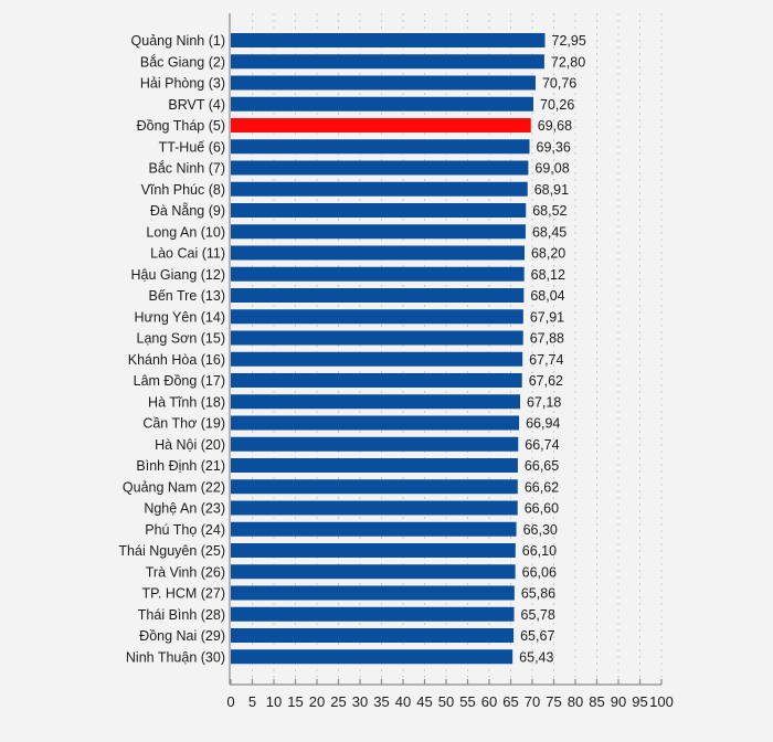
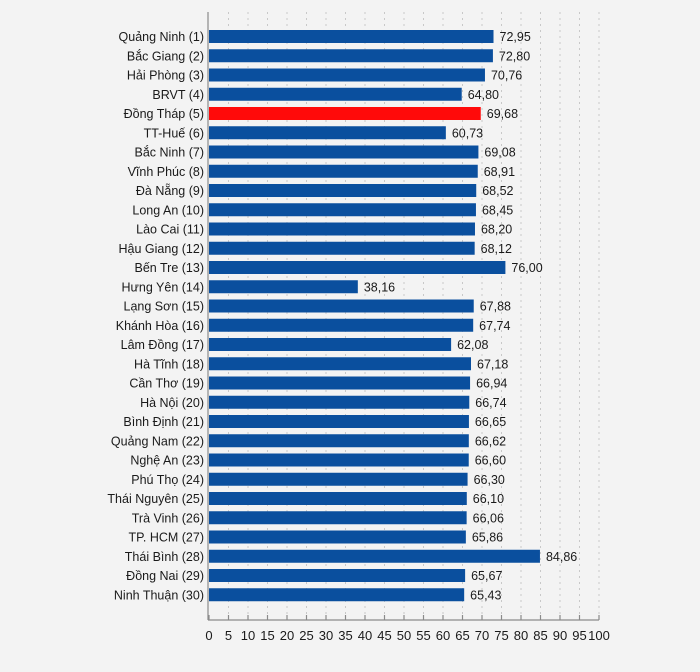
BRVT (4): 70,26 -> 64,80
TT-Huế (6): 69,36 -> 60,73
Bến Tre (13): 68,04 -> 76,00
Hưng Yên (14): 67,91 -> 38,16
Lâm Đồng (17): 67,62 -> 62,08
Thái Bình (28): 65,78 -> 84,86
